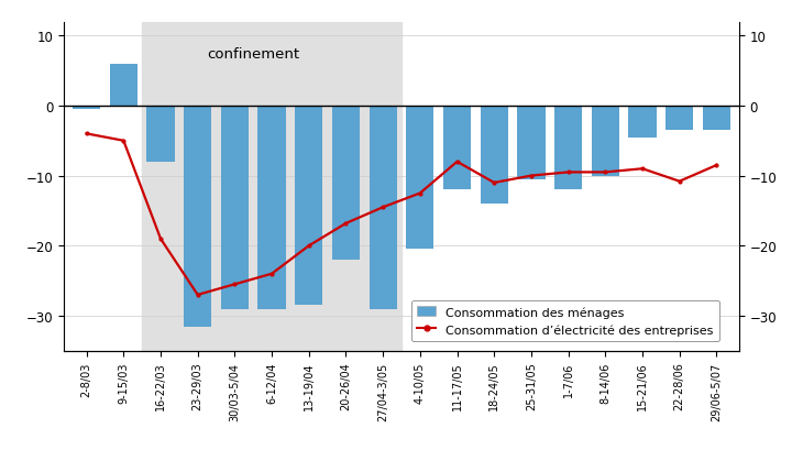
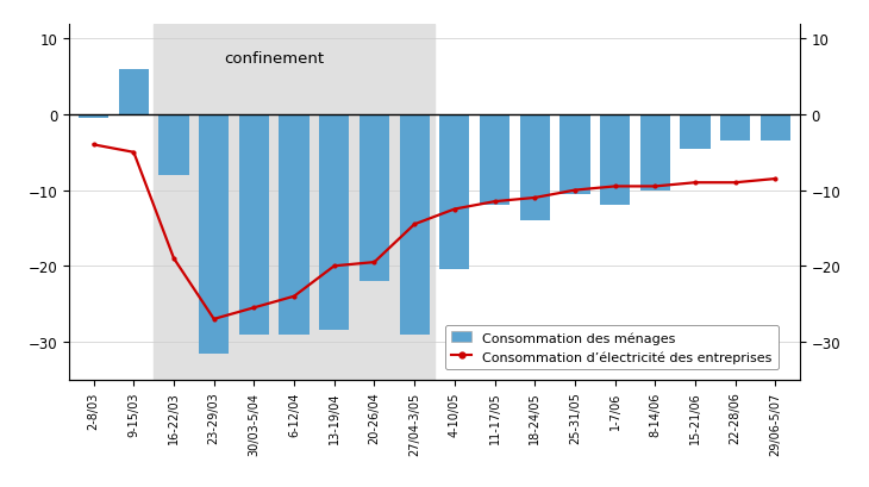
Consommation d’électricité des entreprises/20-26/04: -16.8 -> -19.5
Consommation d’électricité des entreprises/11-17/05: -8.0 -> -11.5
Consommation d’électricité des entreprises/22-28/06: -10.8 -> -9.0
